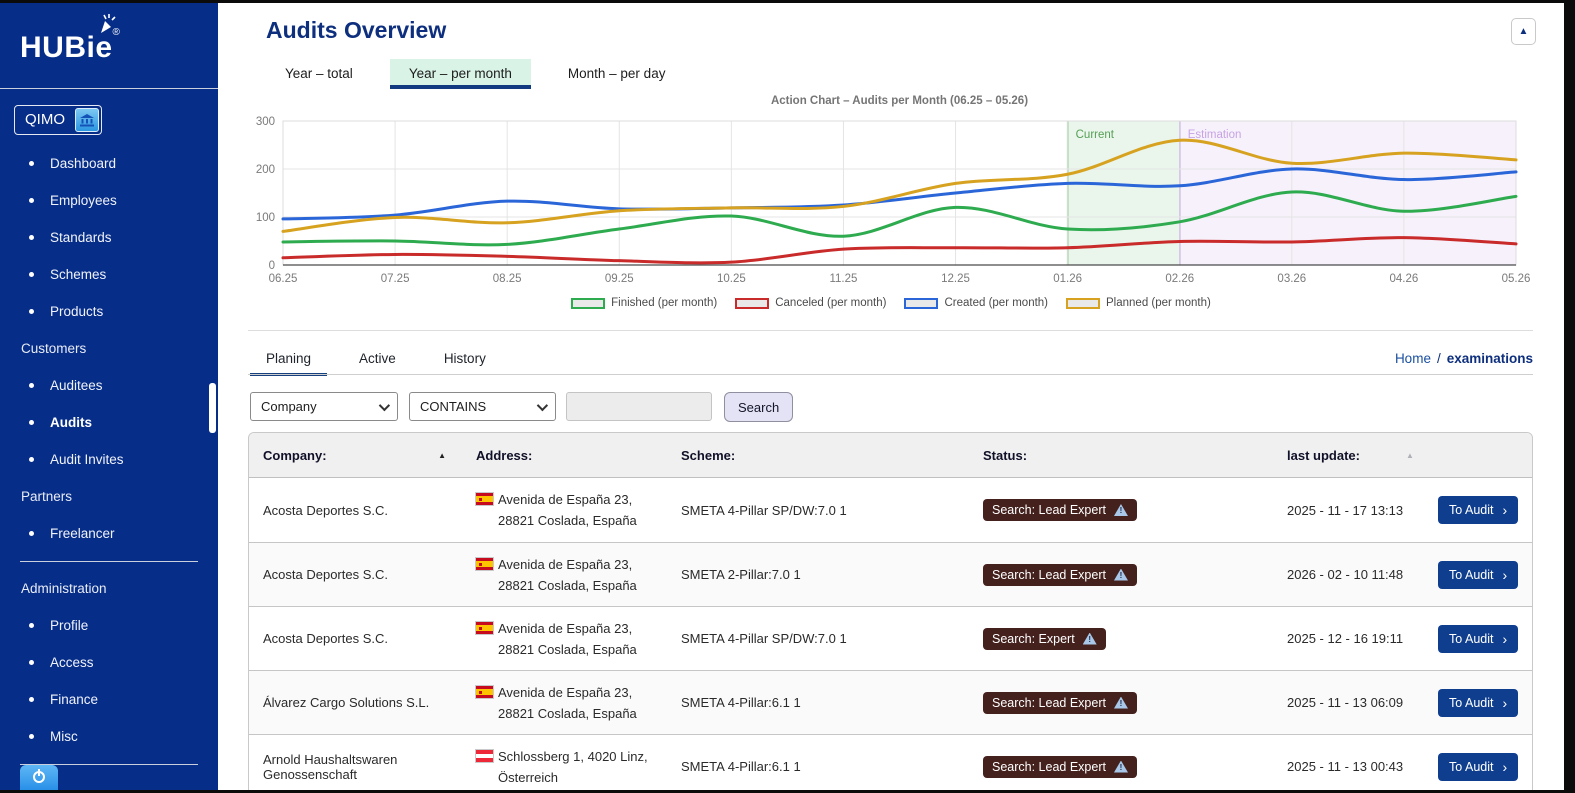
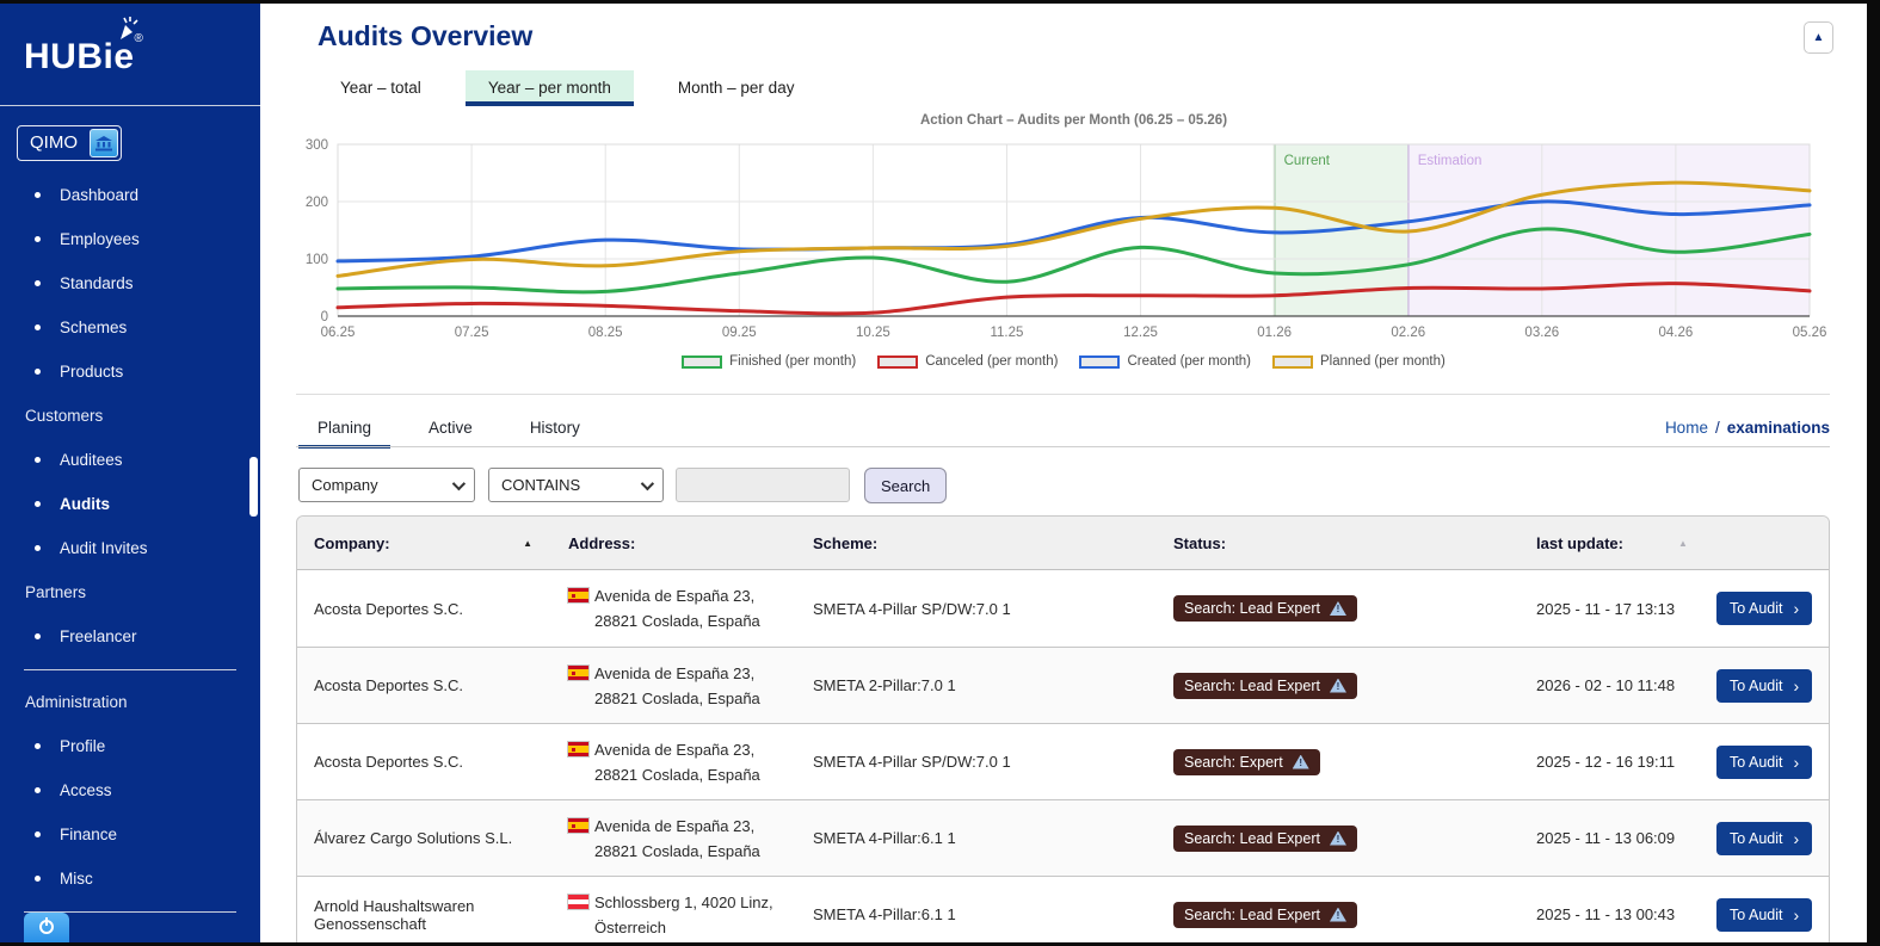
Created (per month)/12.25: 150 -> 170
Created (per month)/01.26: 170 -> 150
Planned (per month)/02.26: 260 -> 150
